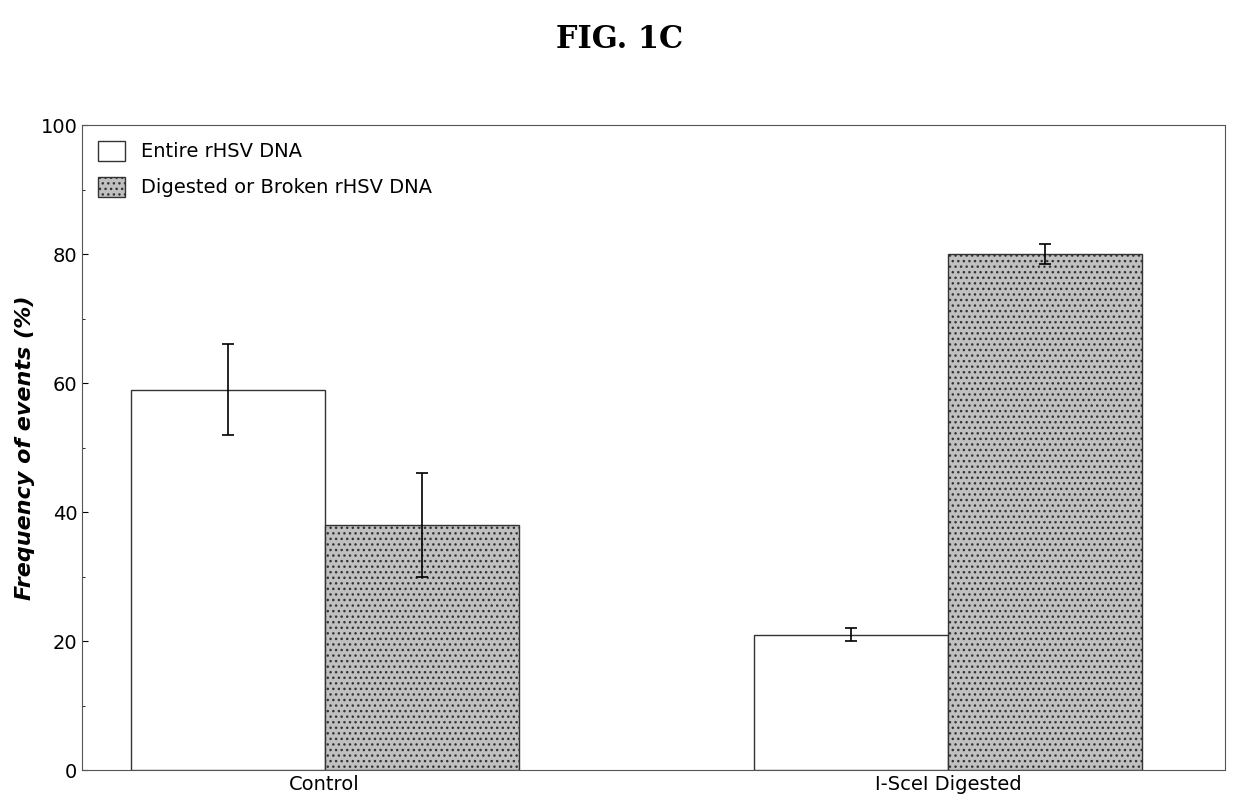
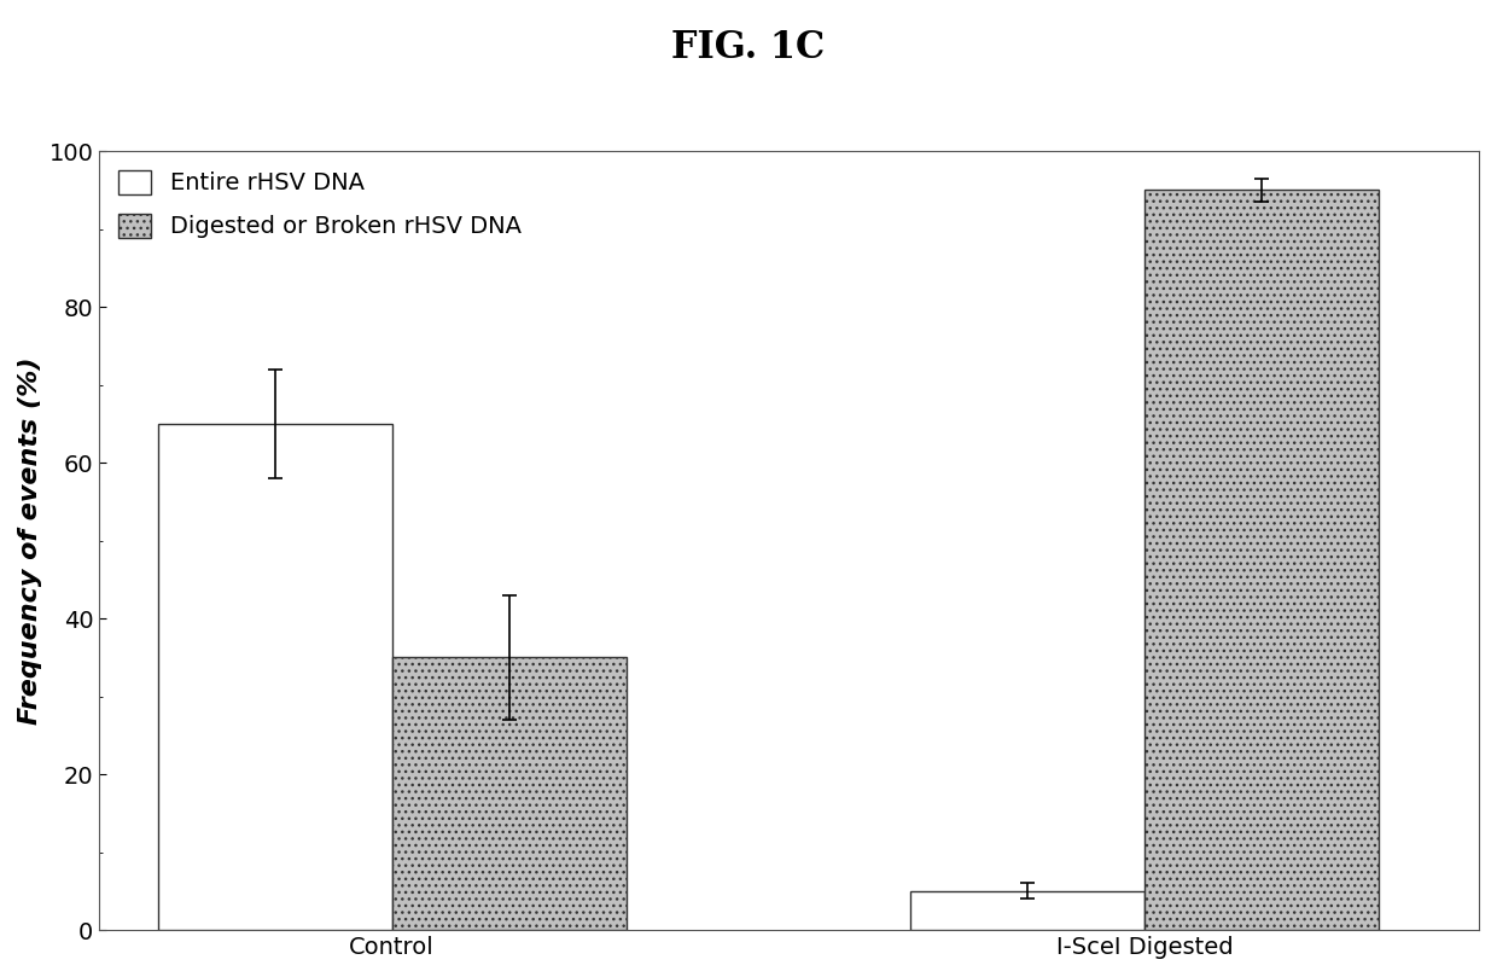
Entire rHSV DNA/Control: 59 -> 65
Digested or Broken rHSV DNA/Control: 38 -> 35
Entire rHSV DNA/I-SceI Digested: 21 -> 5
Digested or Broken rHSV DNA/I-SceI Digested: 80 -> 95
